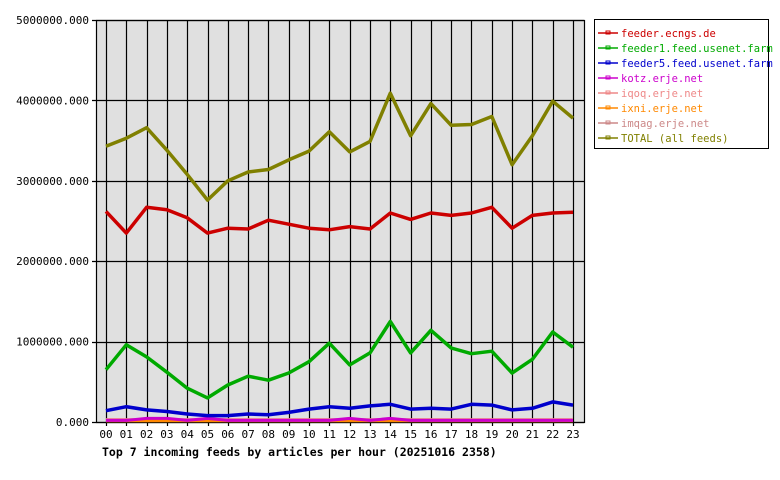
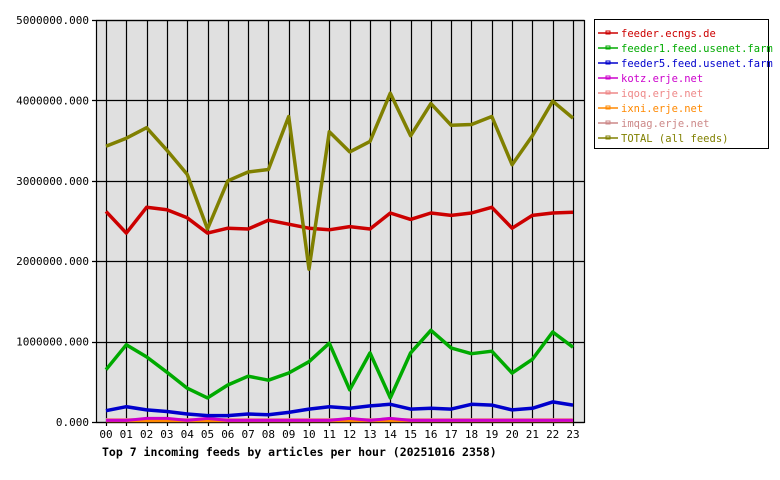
TOTAL (all feeds)/05: 2800000 -> 2400000
TOTAL (all feeds)/09: 3300000 -> 3800000
TOTAL (all feeds)/10: 3400000 -> 1900000
feeder1.feed.usenet.farm/12: 700000 -> 400000
feeder1.feed.usenet.farm/14: 1200000 -> 300000
